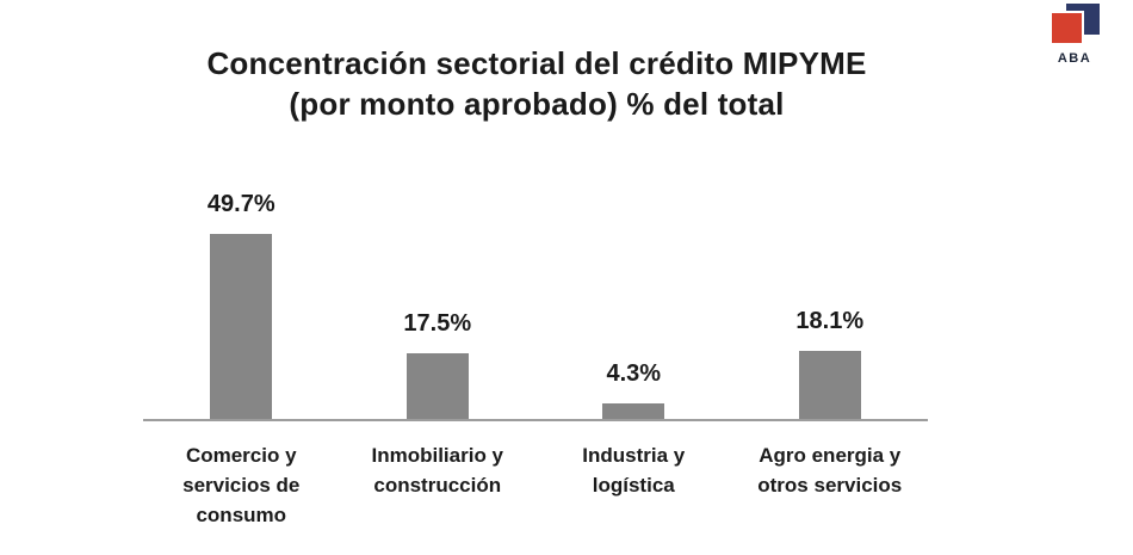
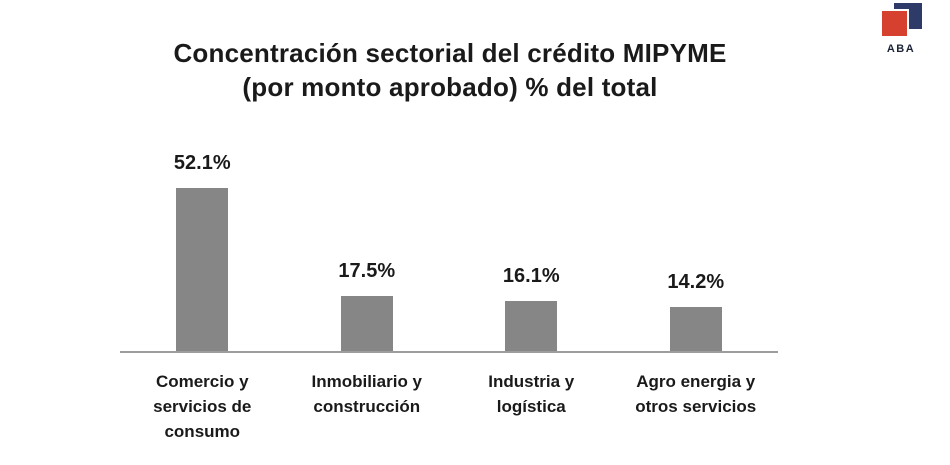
Comercio y servicios de consumo: 49.7% -> 52.1%
Industria y logística: 4.3% -> 16.1%
Agro energia y otros servicios: 18.1% -> 14.2%
